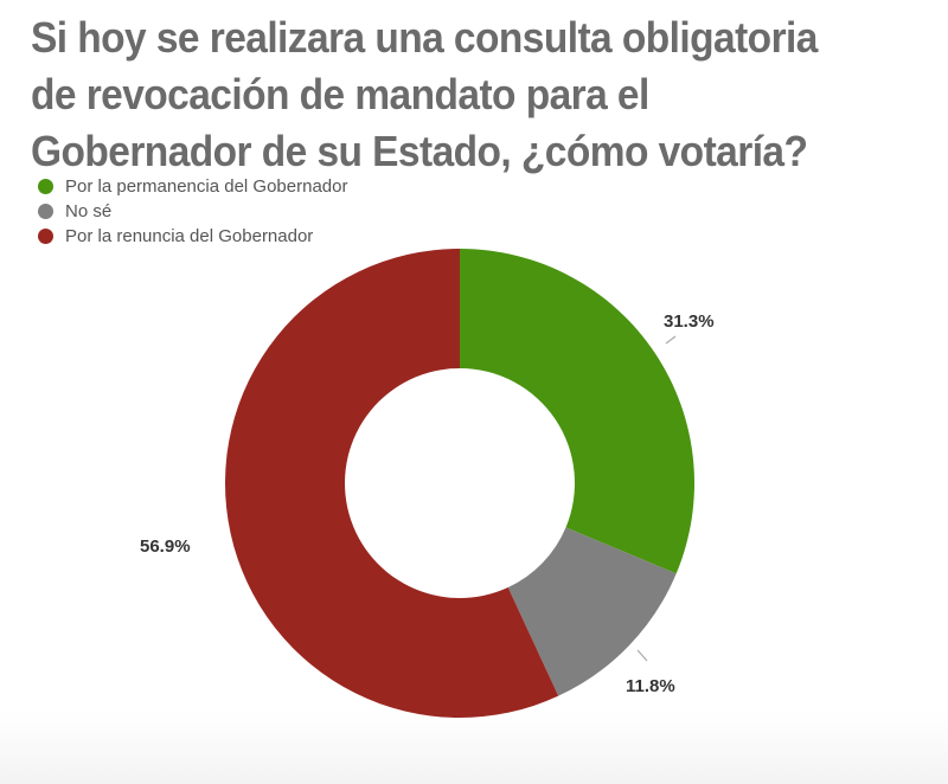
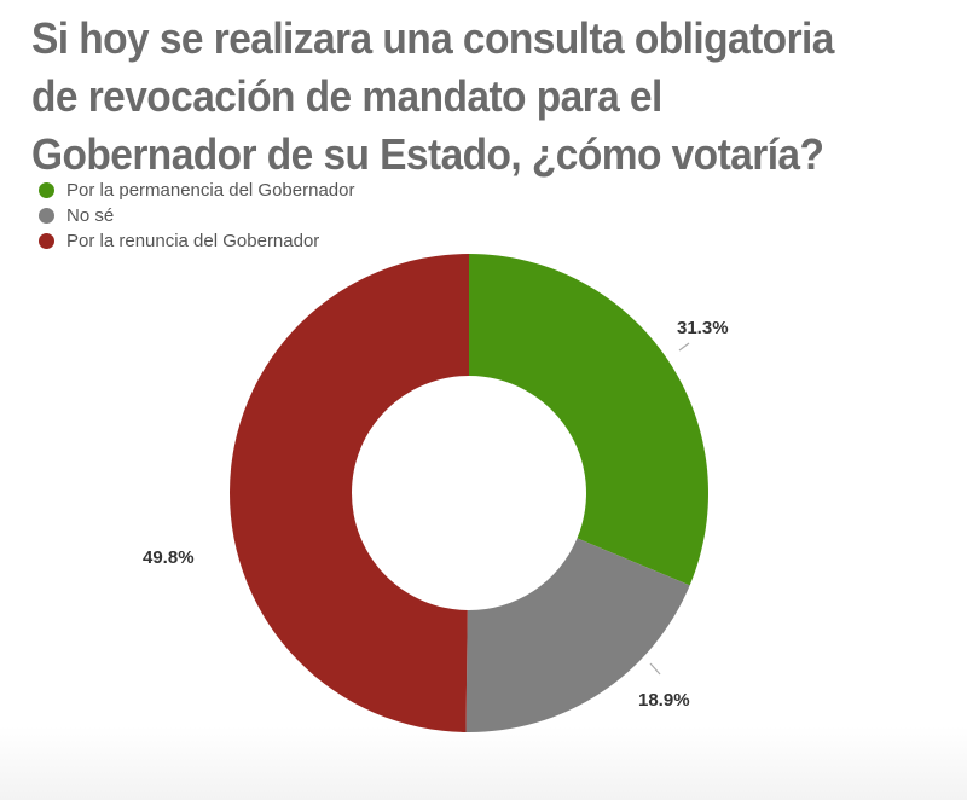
No sé: 11.8% -> 18.9%
Por la renuncia del Gobernador: 56.9% -> 49.8%
